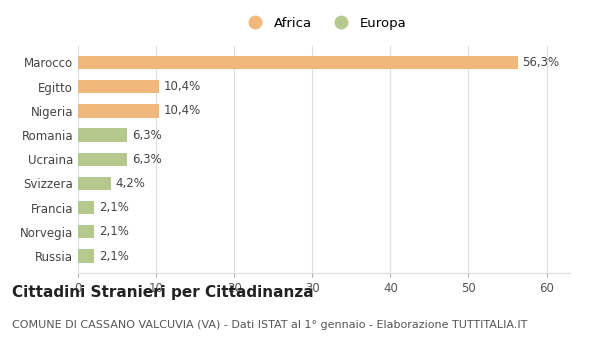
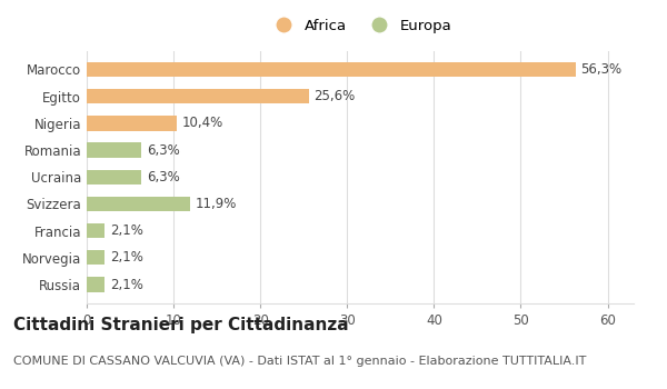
Egitto: 10,4% -> 25,6%
Svizzera: 4,2% -> 11,9%
